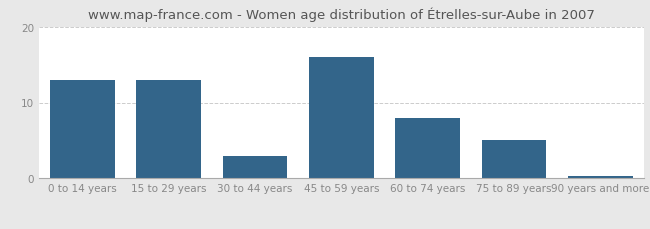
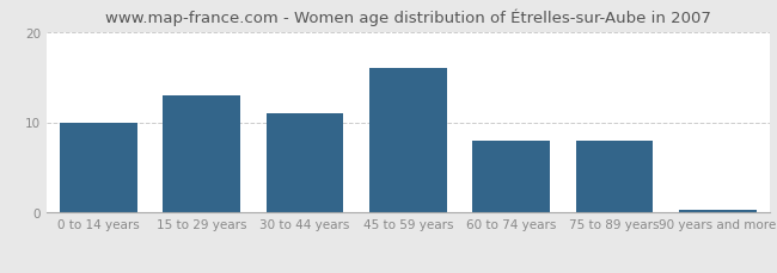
0 to 14 years: 13.0 -> 10.0
30 to 44 years: 3.0 -> 11.0
75 to 89 years: 5.0 -> 8.0
